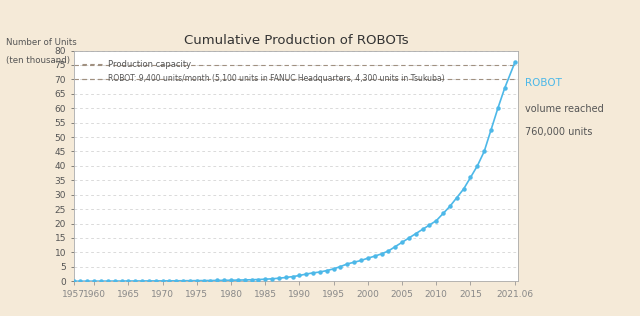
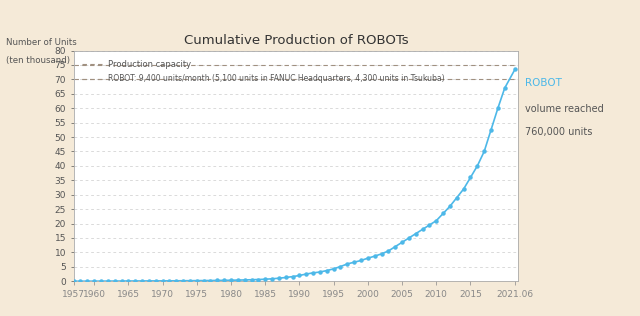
2021.06: 76.0 -> 73.5
